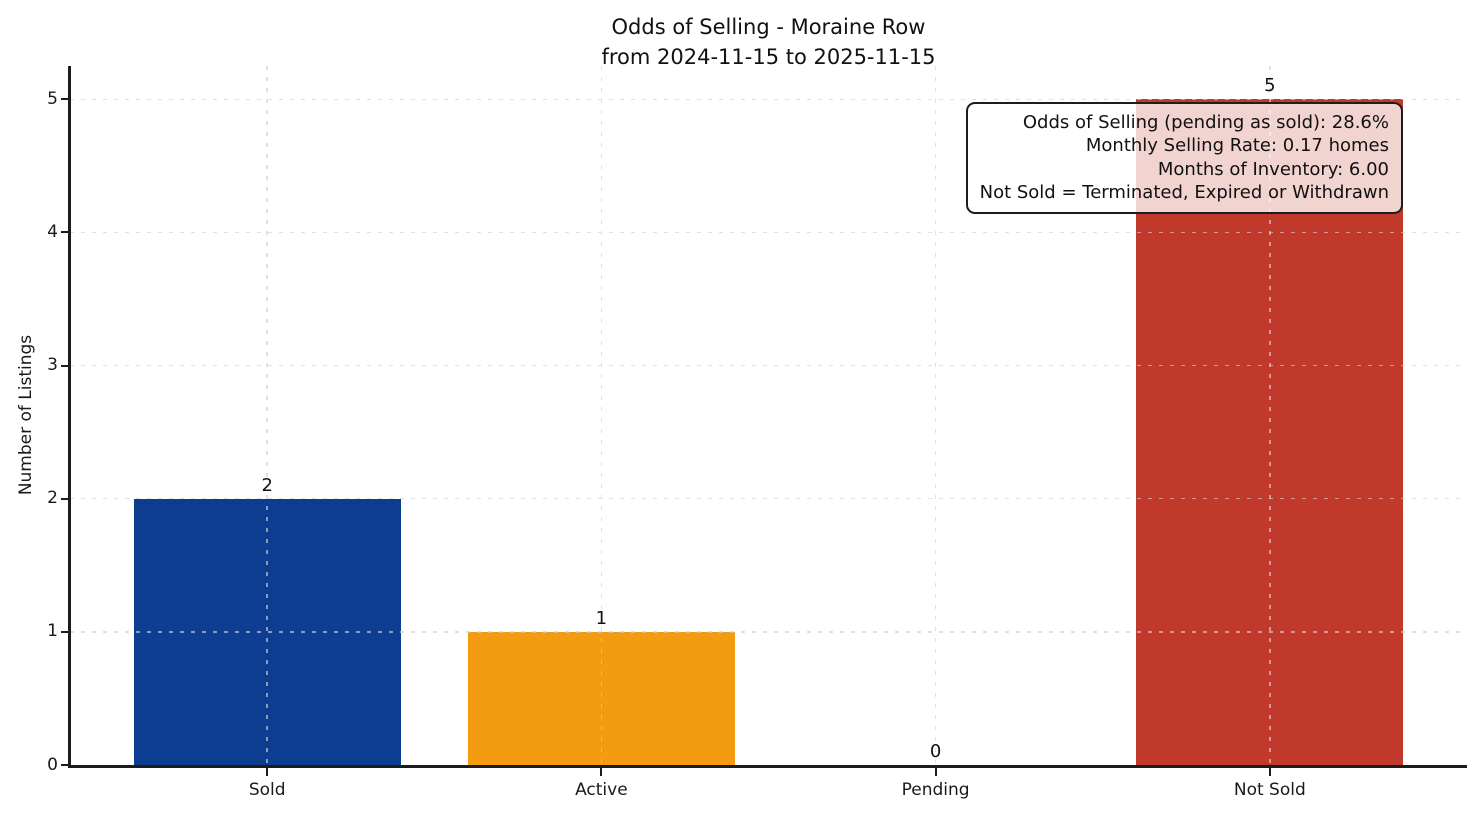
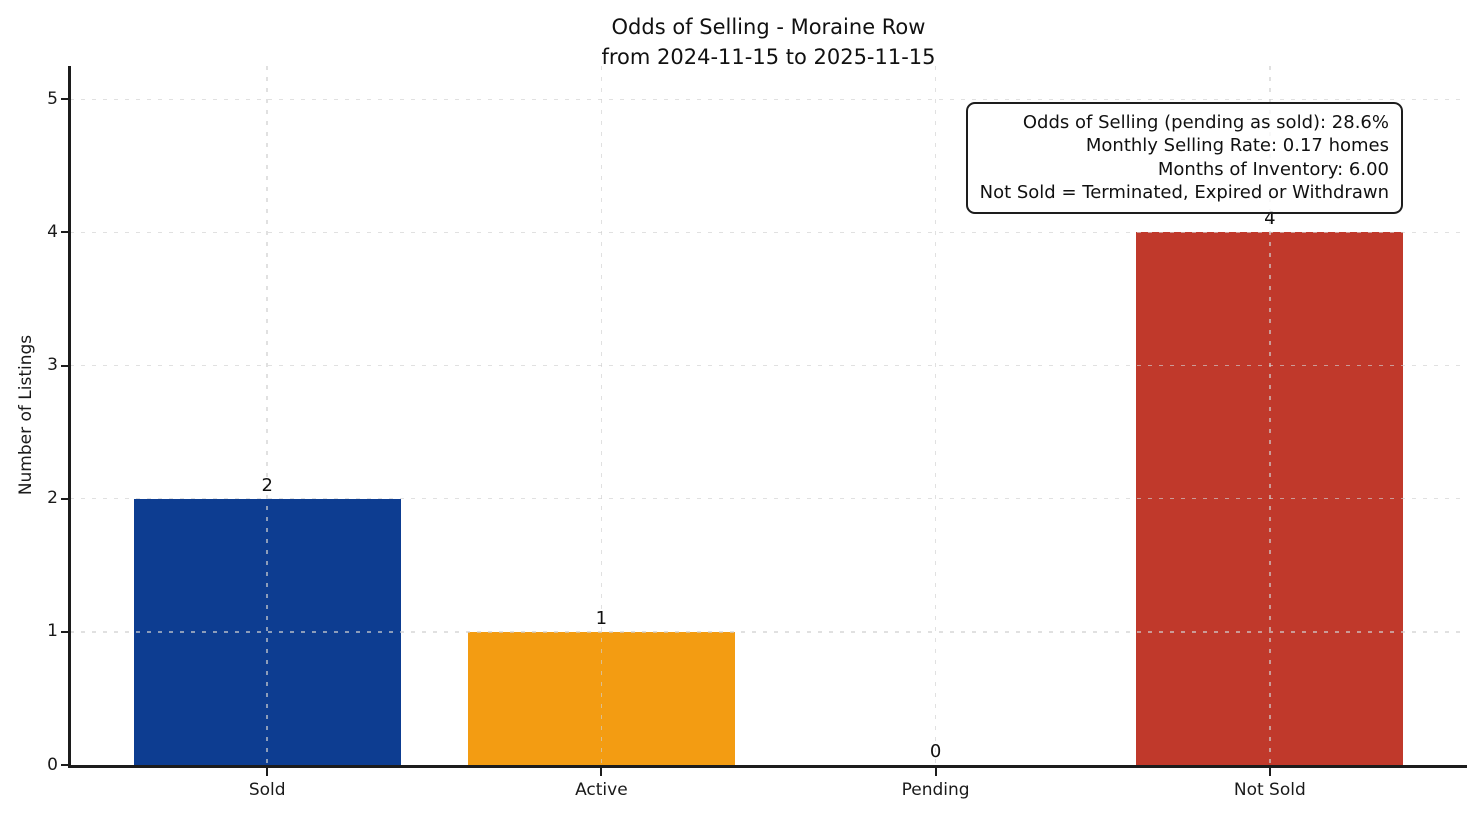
Not Sold: 5 -> 4
